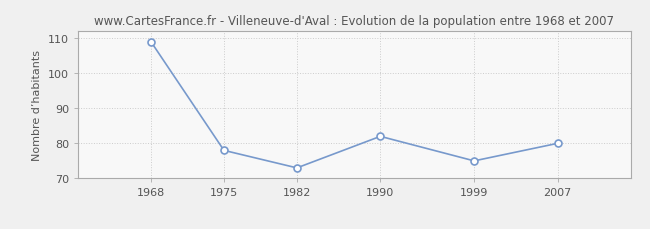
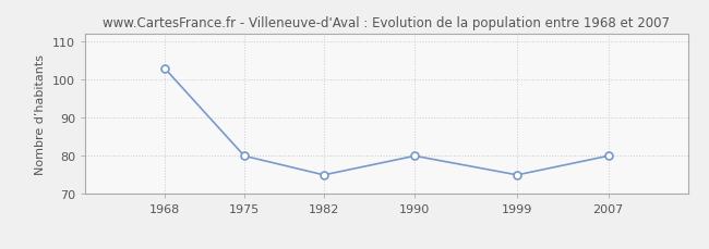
1968: 109 -> 103
1975: 78 -> 80
1982: 73 -> 75
1990: 82 -> 80
